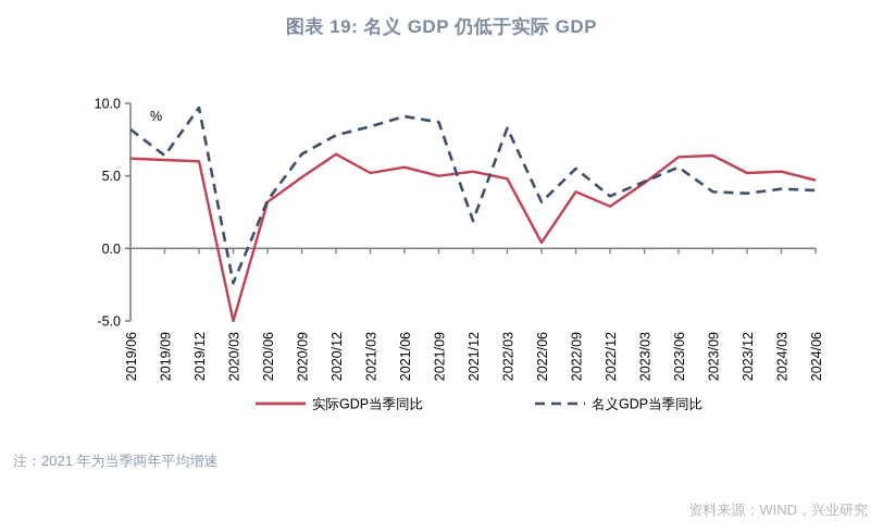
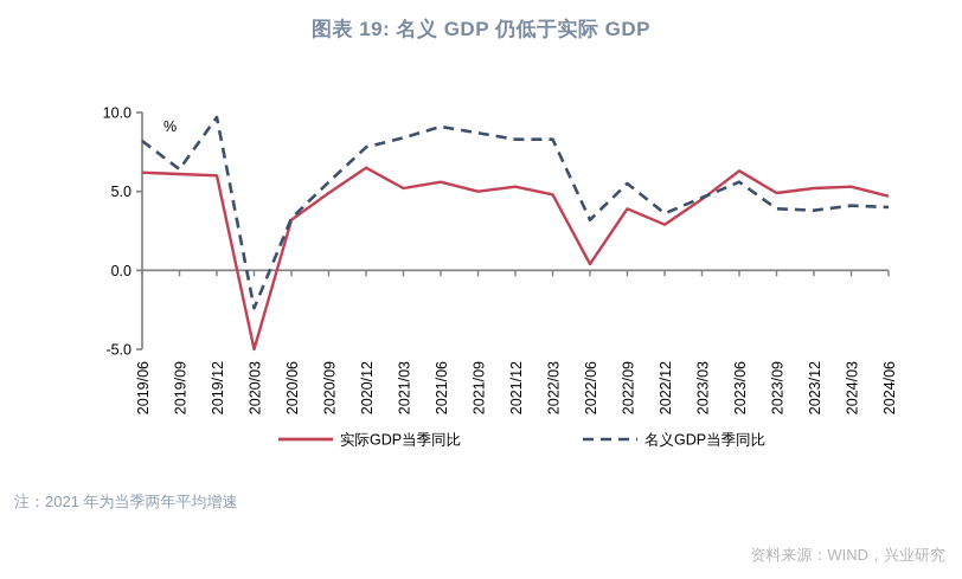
名义GDP当季同比/2020/09: 6.5 -> 5.6
名义GDP当季同比/2021/12: 1.9 -> 8.3
实际GDP当季同比/2023/09: 6.4 -> 4.9
